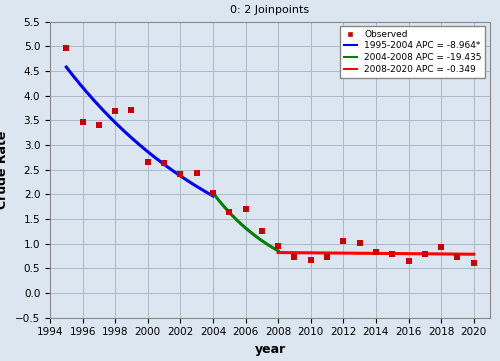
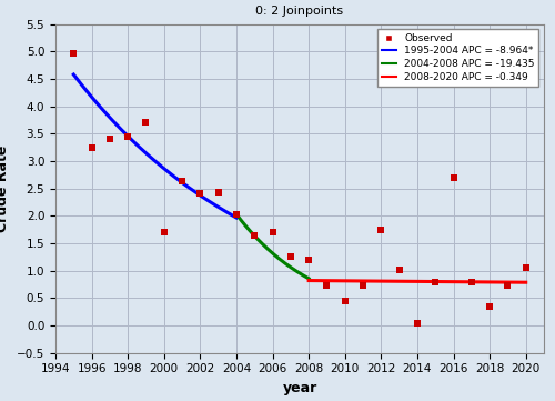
Observed/1996: 3.46 -> 3.25
Observed/1998: 3.68 -> 3.45
Observed/2000: 2.65 -> 1.70
Observed/2008: 0.95 -> 1.20
Observed/2010: 0.67 -> 0.45
Observed/2012: 1.05 -> 1.75
Observed/2014: 0.84 -> 0.05
Observed/2016: 0.65 -> 2.70
Observed/2018: 0.93 -> 0.35
Observed/2020: 0.60 -> 1.05
